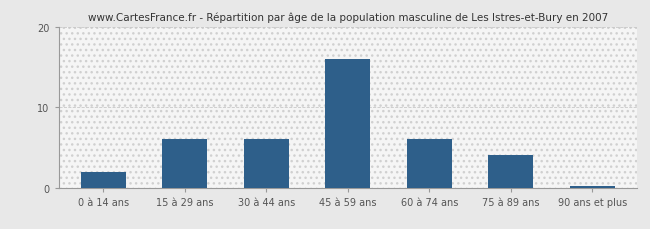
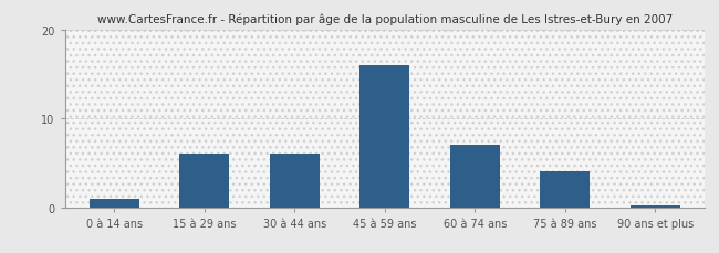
0 à 14 ans: 2.0 -> 1.0
60 à 74 ans: 6.0 -> 7.0
